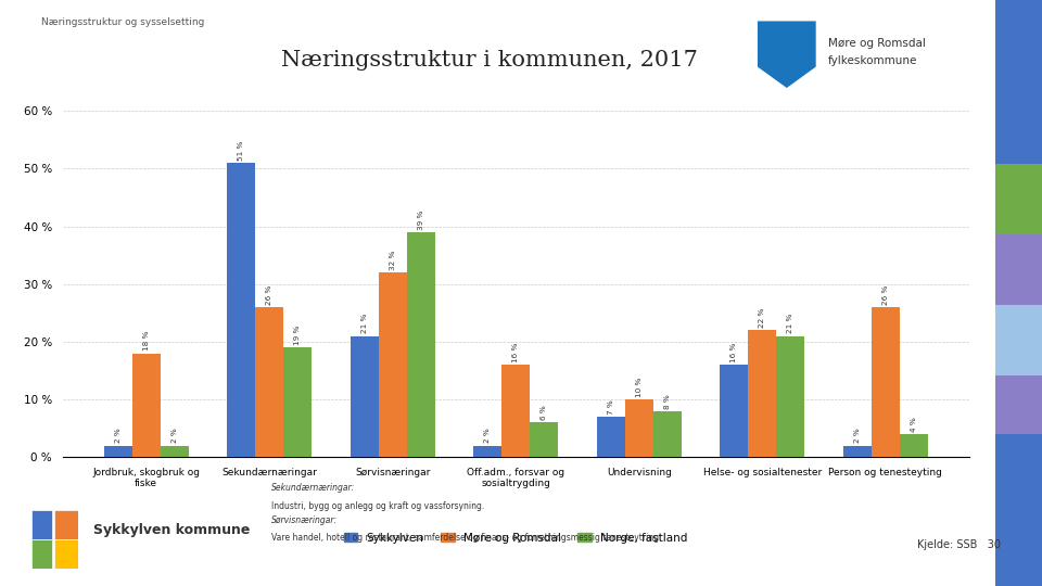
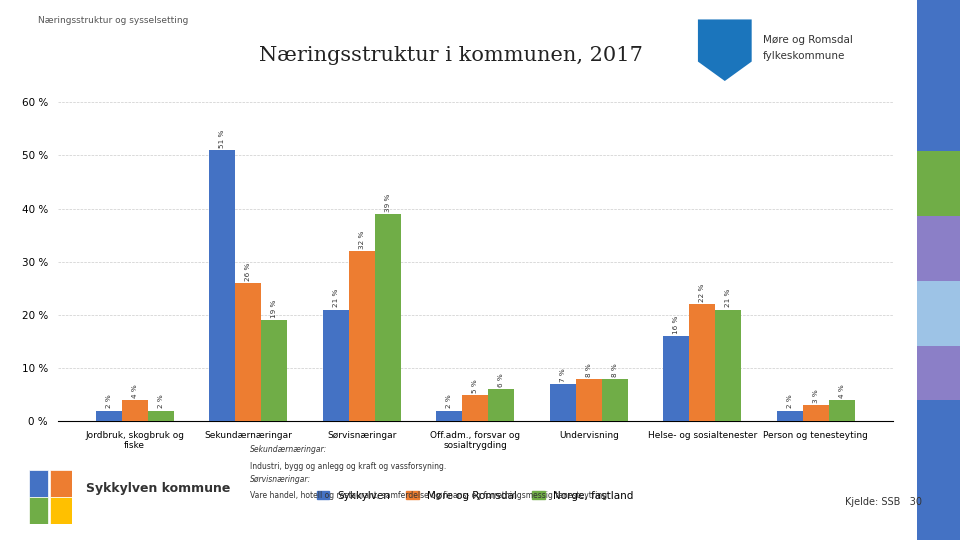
Møre og Romsdal/Jordbruk, skogbruk og fiske: 18 -> 4
Møre og Romsdal/Off.adm., forsvar og sosialtrygding: 16 -> 5
Møre og Romsdal/Undervisning: 10 -> 8
Møre og Romsdal/Person og tenesteyting: 26 -> 3
